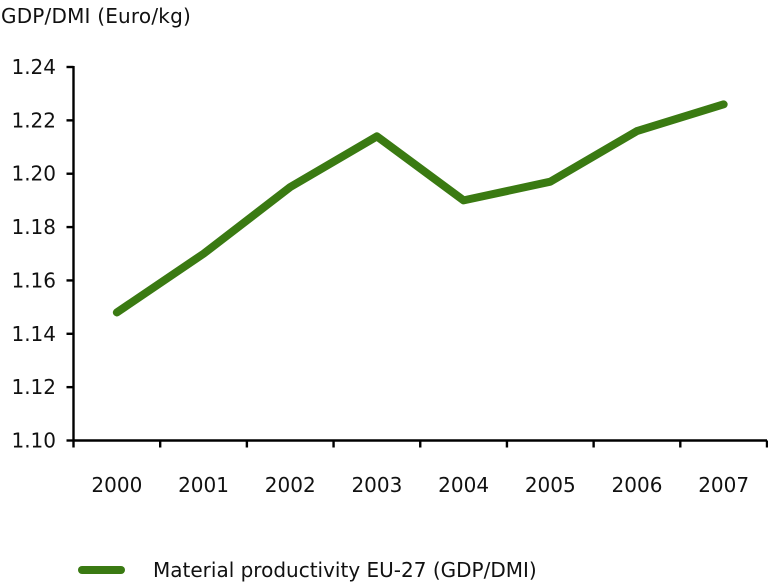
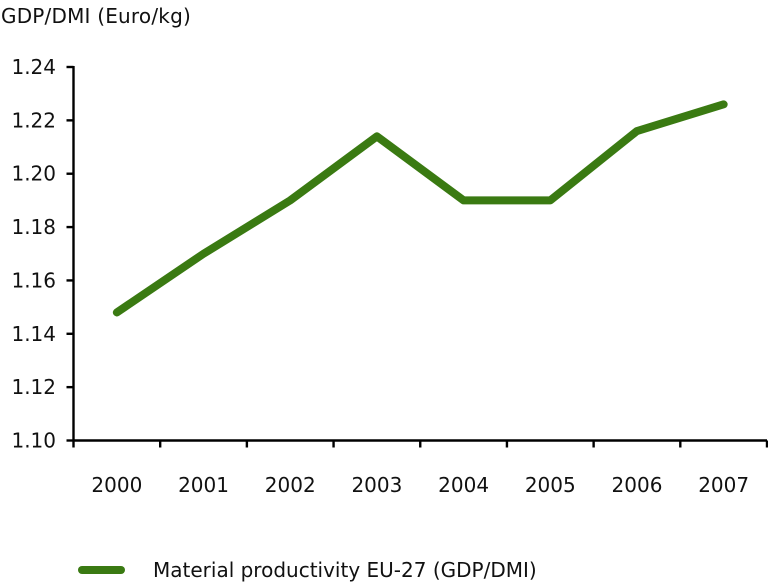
2002: 1.195 -> 1.190
2005: 1.197 -> 1.190
